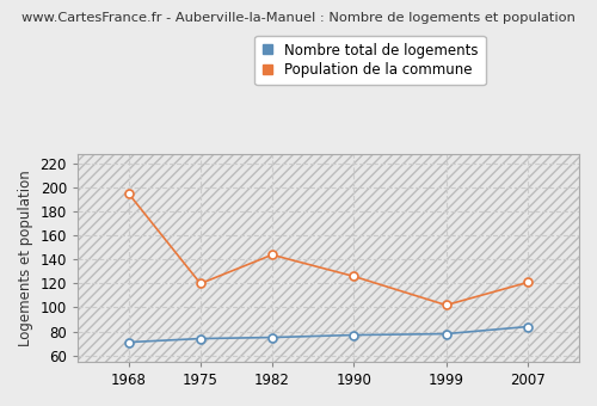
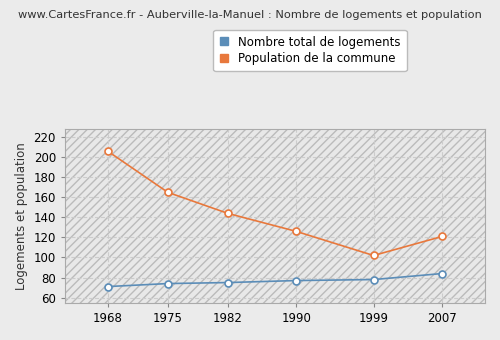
Population de la commune/1968: 195 -> 206
Population de la commune/1975: 120 -> 165
